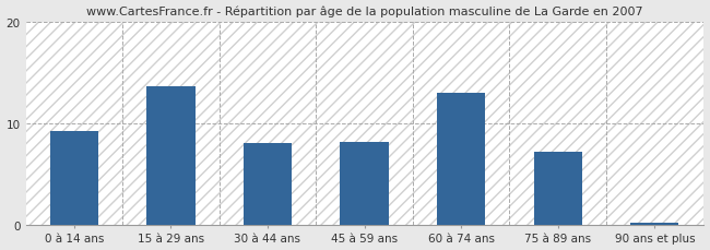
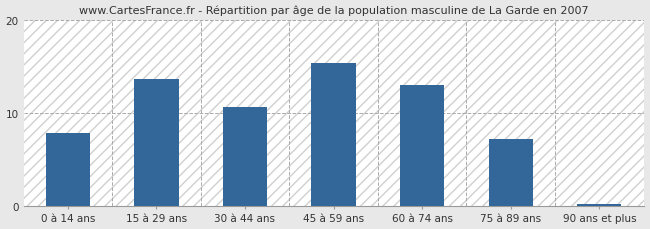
0 à 14 ans: 9.2 -> 7.8
30 à 44 ans: 8.1 -> 10.6
45 à 59 ans: 8.2 -> 15.4
